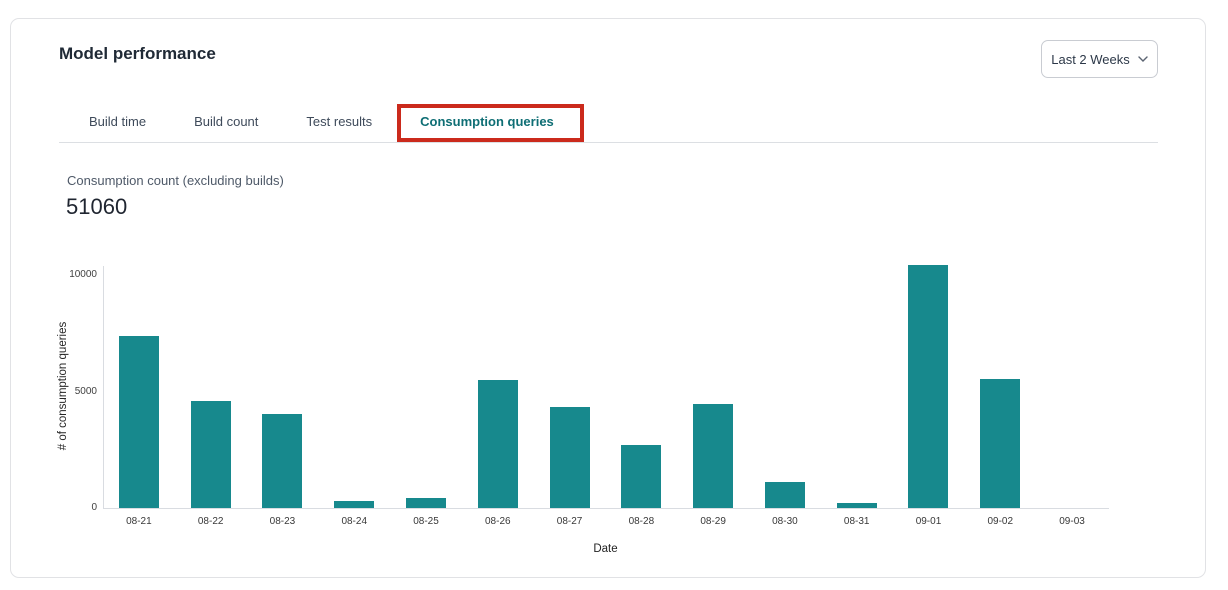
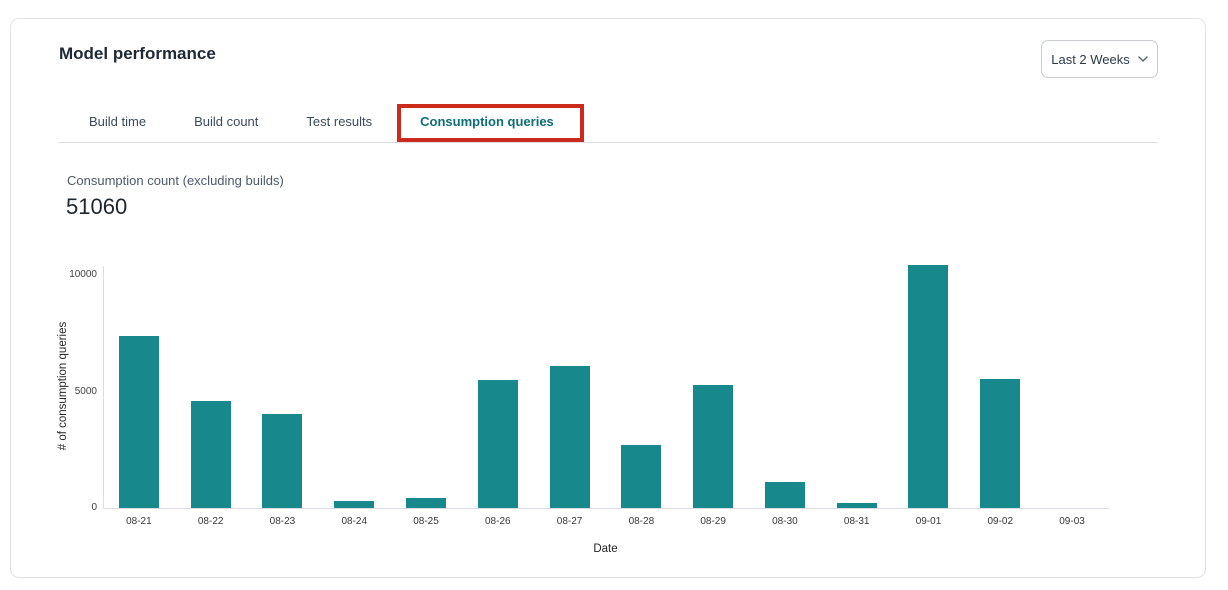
08-27: 4400 -> 6100
08-29: 4400 -> 5300
